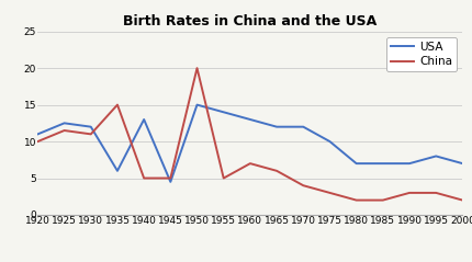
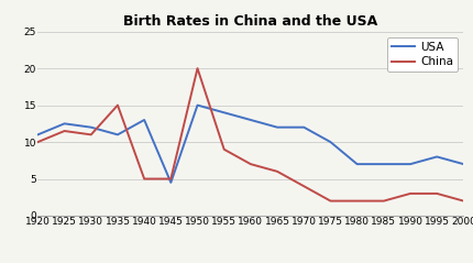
USA/1935: 6.0 -> 11.0
China/1955: 5.0 -> 9.0
China/1975: 3.0 -> 2.0
